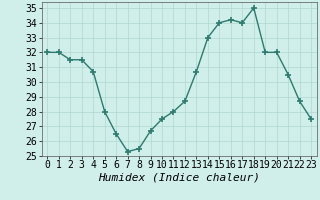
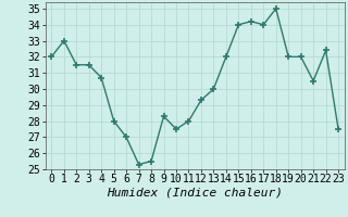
1: 32.0 -> 33.0
6: 26.5 -> 27.0
9: 26.7 -> 28.3
12: 28.7 -> 29.3
13: 30.7 -> 30.0
14: 33.0 -> 32.0
22: 28.7 -> 32.4
